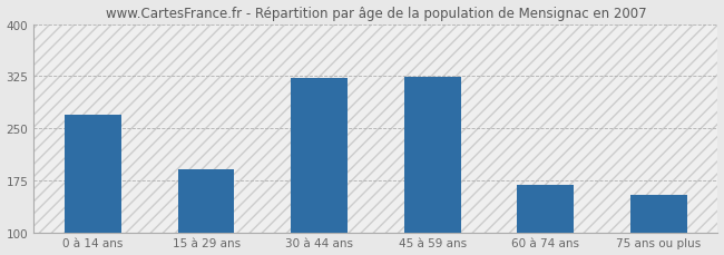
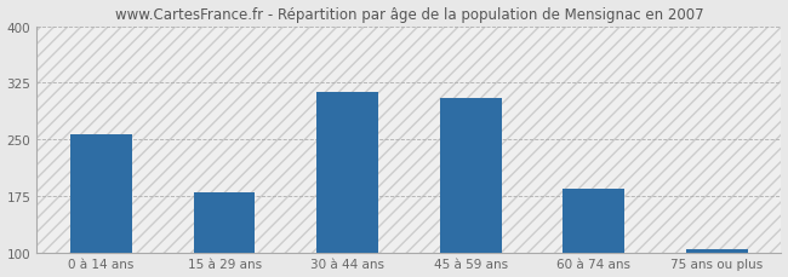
0 à 14 ans: 270 -> 257
15 à 29 ans: 190 -> 180
30 à 44 ans: 322 -> 312
45 à 59 ans: 324 -> 305
60 à 74 ans: 168 -> 185
75 ans ou plus: 154 -> 104
